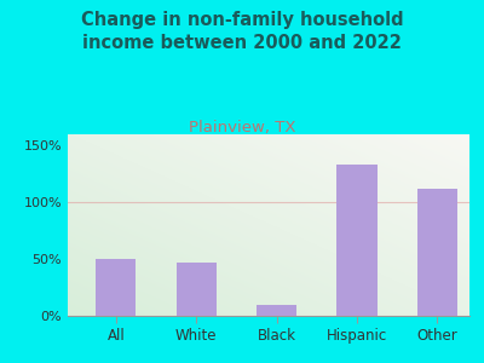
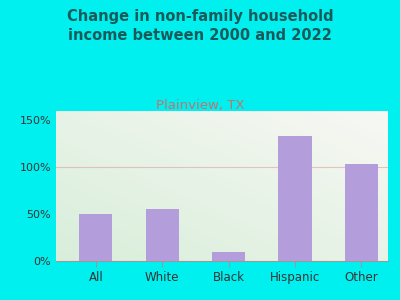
White: 47% -> 56%
Other: 112% -> 104%
